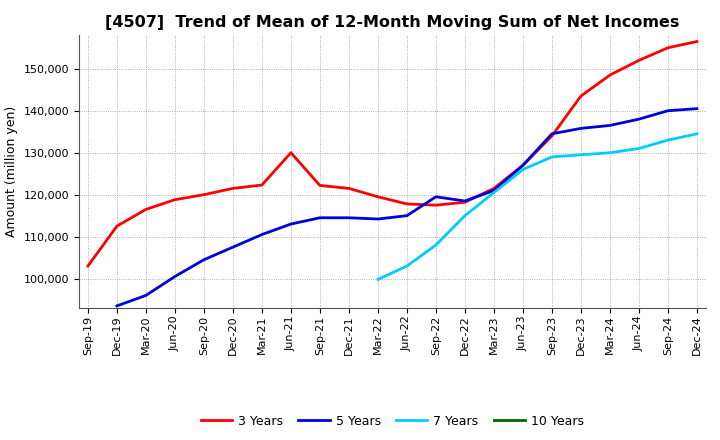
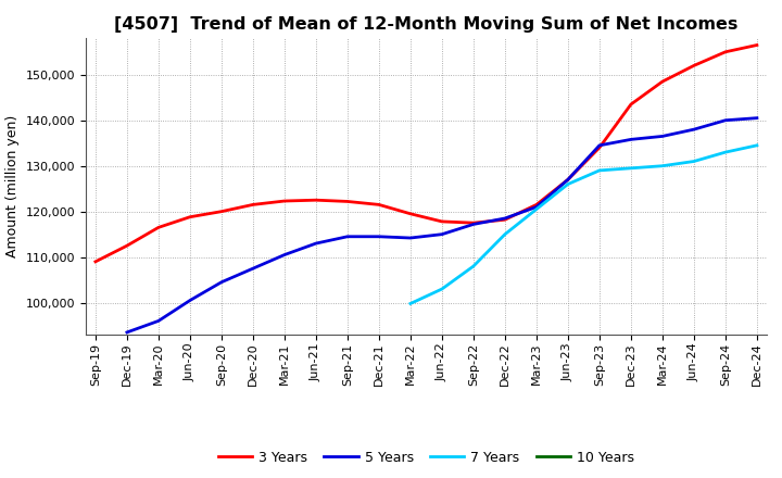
3 Years/Sep-19: 103,000 -> 109,000
3 Years/Jun-21: 130,000 -> 122,500
5 Years/Sep-22: 119,500 -> 117,200
